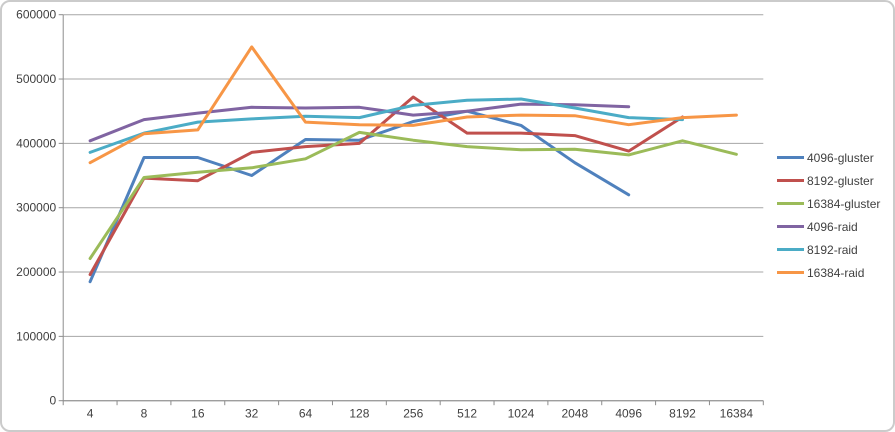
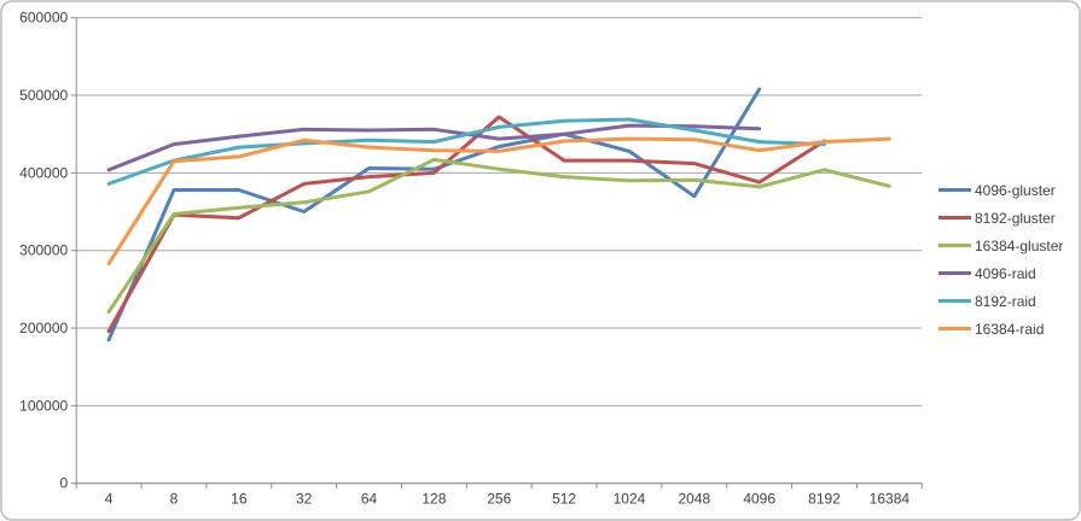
16384-raid/4: 370000 -> 280000
16384-raid/32: 550000 -> 440000
4096-gluster/4096: 320000 -> 510000
